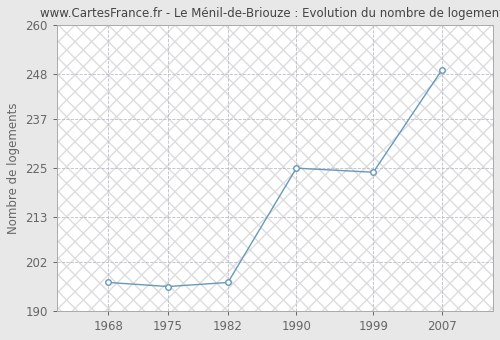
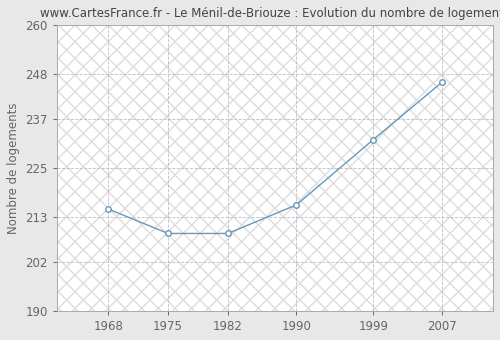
1968: 197 -> 215
1975: 196 -> 209
1982: 197 -> 209
1990: 225 -> 216
1999: 224 -> 232
2007: 249 -> 246
